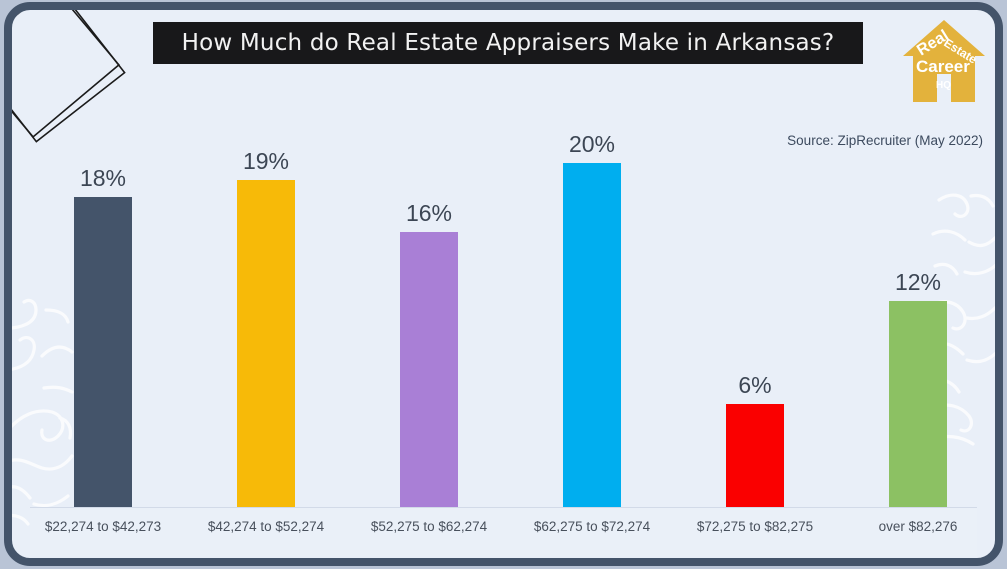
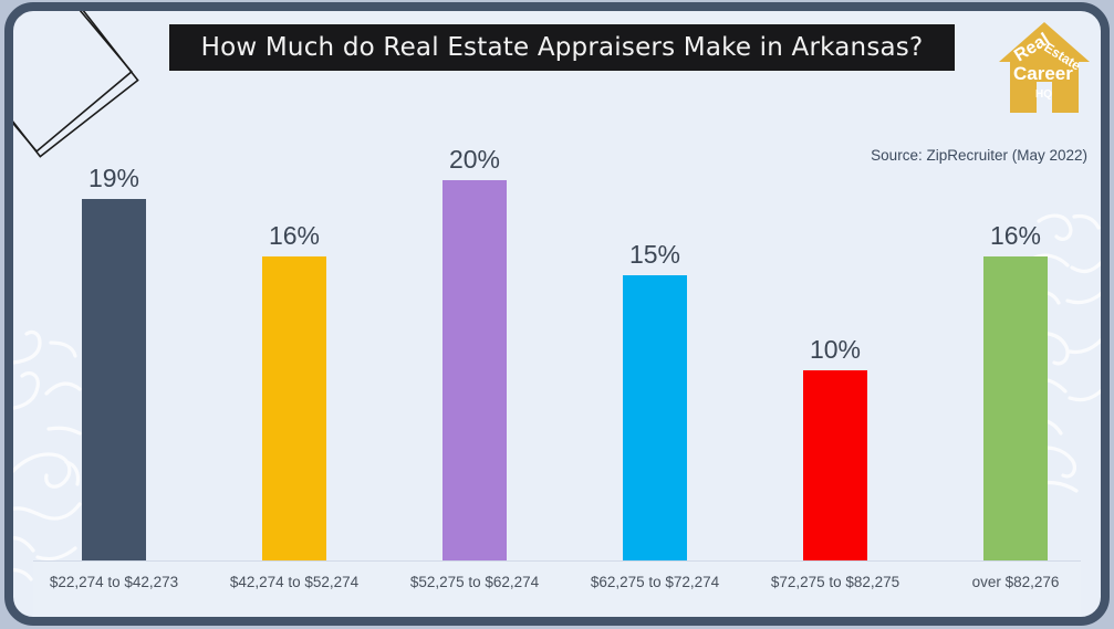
$22,274 to $42,273: 18% -> 19%
$42,274 to $52,274: 19% -> 16%
$52,275 to $62,274: 16% -> 20%
$62,275 to $72,274: 20% -> 15%
$72,275 to $82,275: 6% -> 10%
over $82,276: 12% -> 16%
